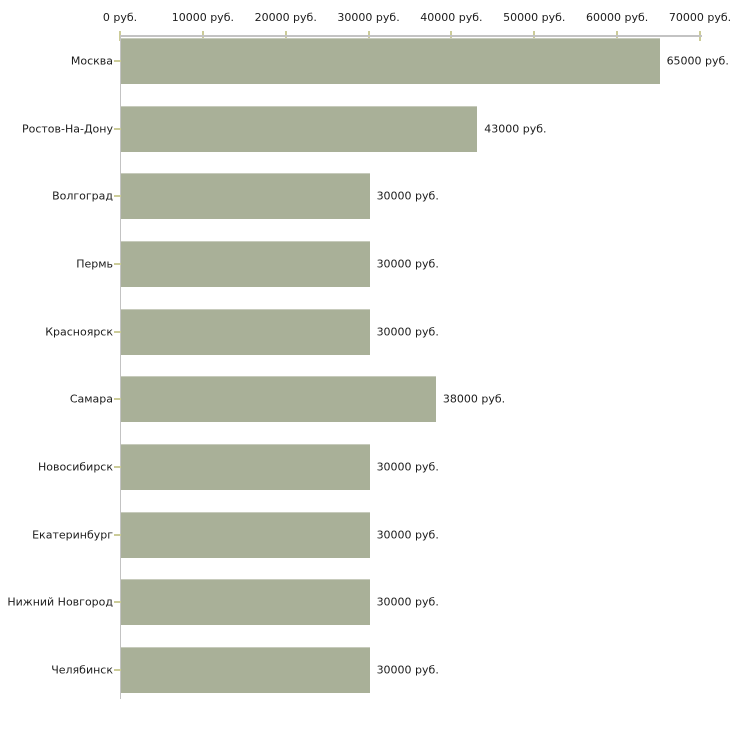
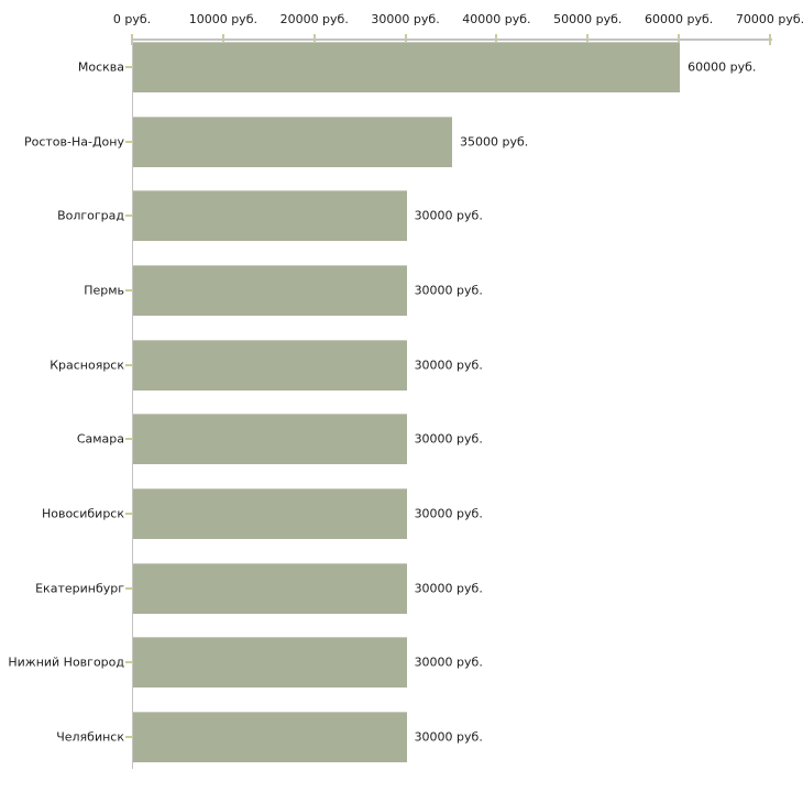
Москва: 65000 -> 60000
Ростов-На-Дону: 43000 -> 35000
Самара: 38000 -> 30000
